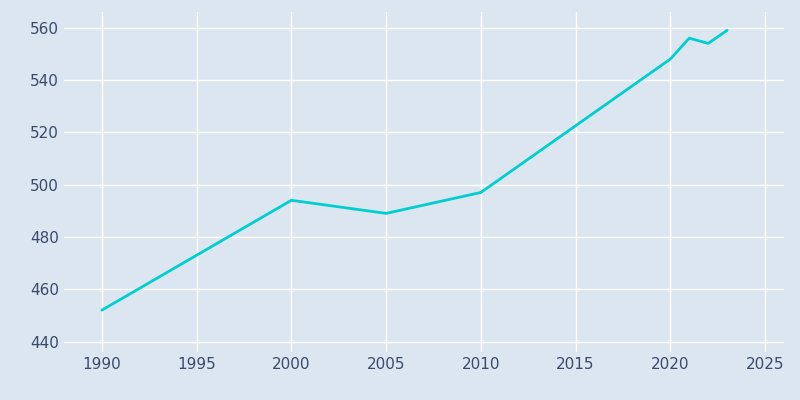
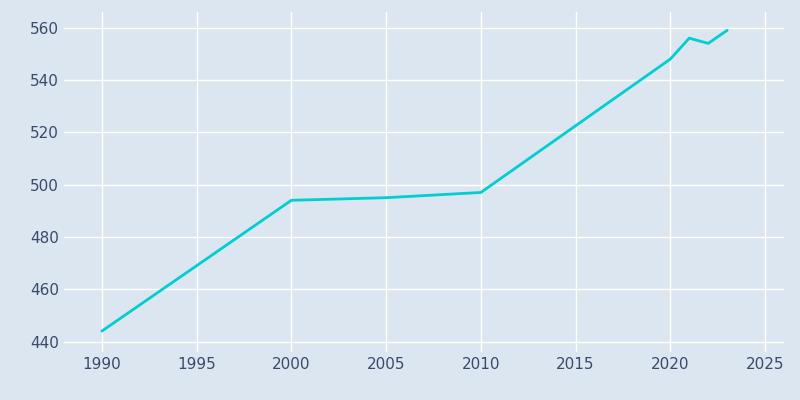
1990: 452 -> 444
2005: 489 -> 495
